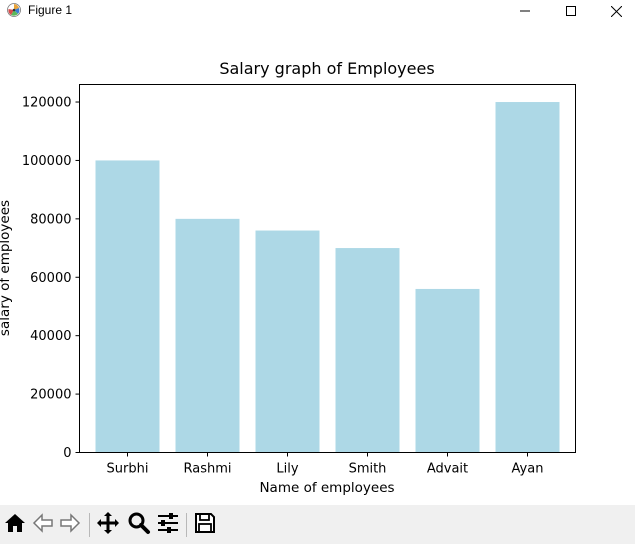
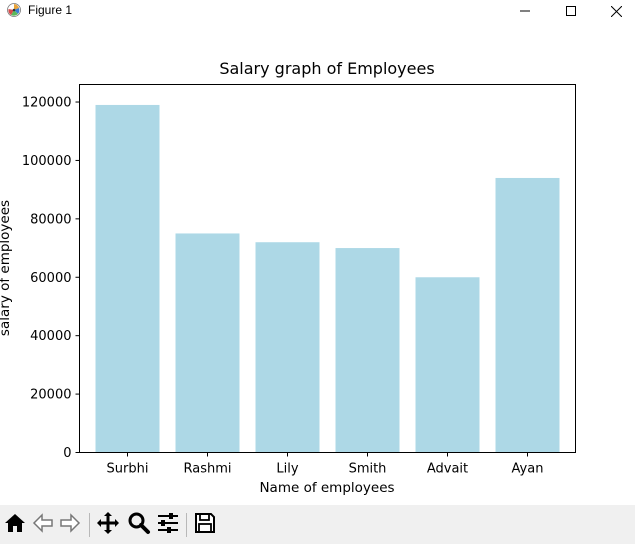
Surbhi: 100000 -> 119000
Rashmi: 80000 -> 75000
Lily: 76000 -> 72000
Advait: 56000 -> 60000
Ayan: 120000 -> 94000
